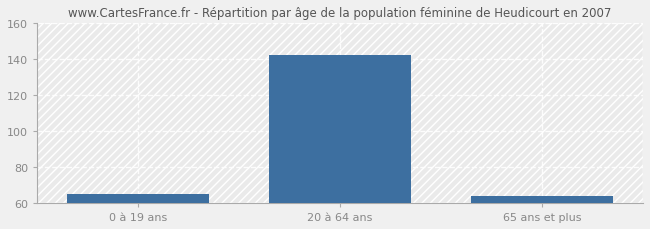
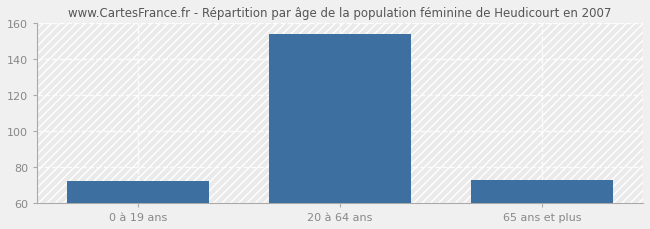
0 à 19 ans: 65 -> 72
20 à 64 ans: 142 -> 154
65 ans et plus: 64 -> 73
